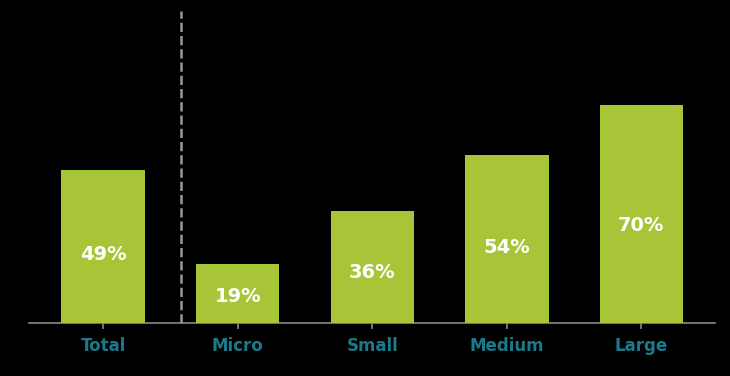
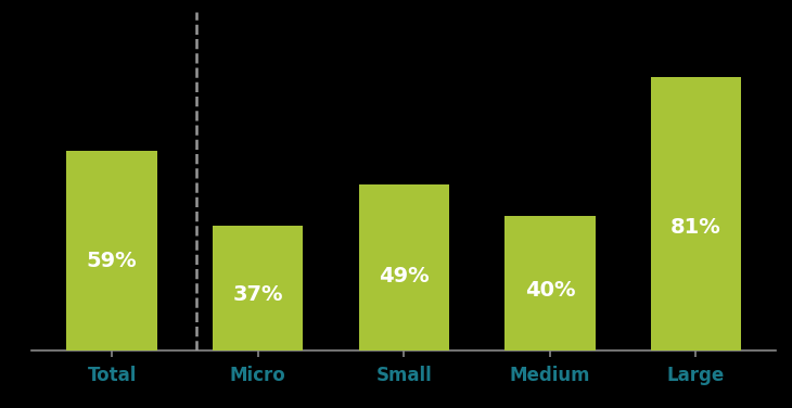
Total: 49% -> 59%
Micro: 19% -> 37%
Small: 36% -> 49%
Medium: 54% -> 40%
Large: 70% -> 81%
